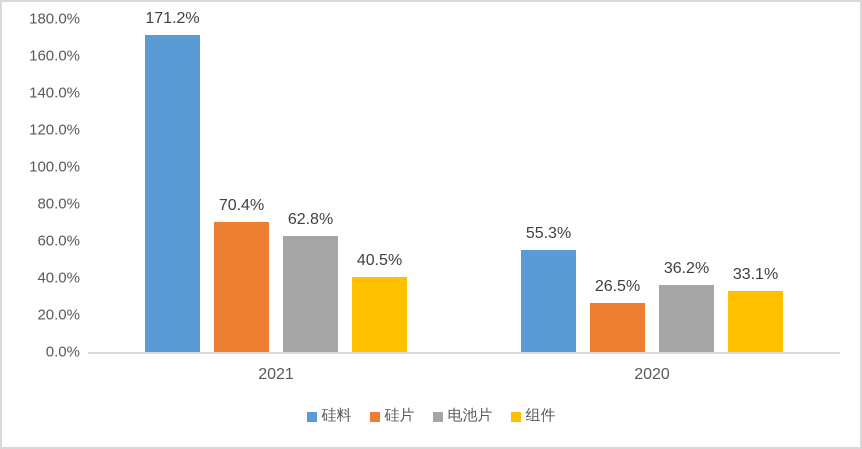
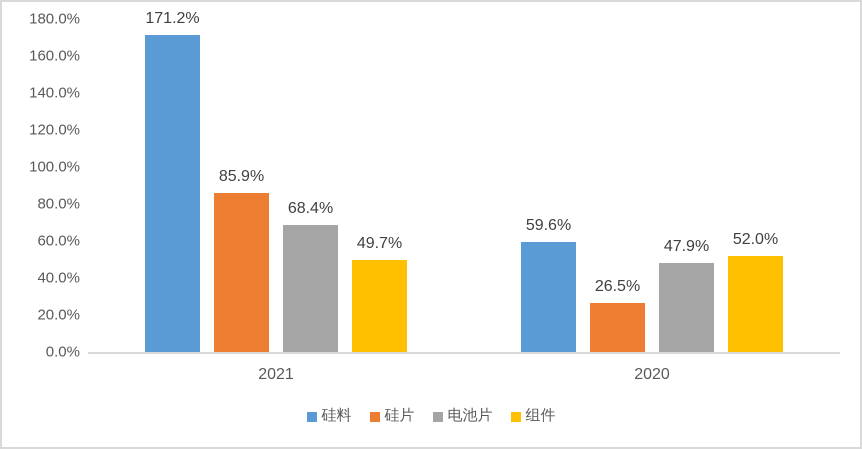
硅片/2021: 70.4% -> 85.9%
电池片/2021: 62.8% -> 68.4%
组件/2021: 40.5% -> 49.7%
硅料/2020: 55.3% -> 59.6%
电池片/2020: 36.2% -> 47.9%
组件/2020: 33.1% -> 52.0%
